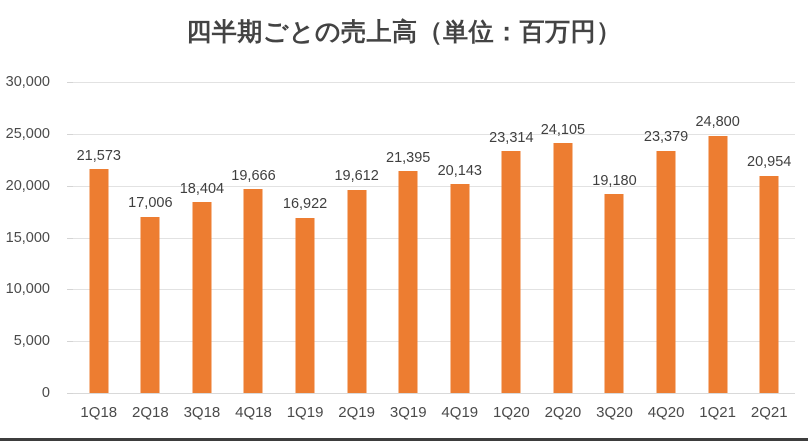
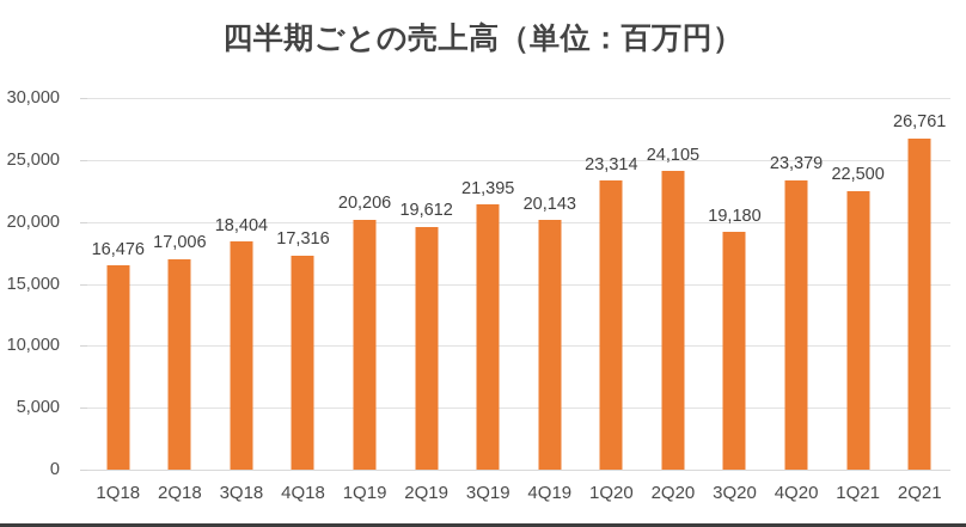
1Q18: 21,573 -> 16,476
4Q18: 19,666 -> 17,316
1Q19: 16,922 -> 20,206
1Q21: 24,800 -> 22,500
2Q21: 20,954 -> 26,761
